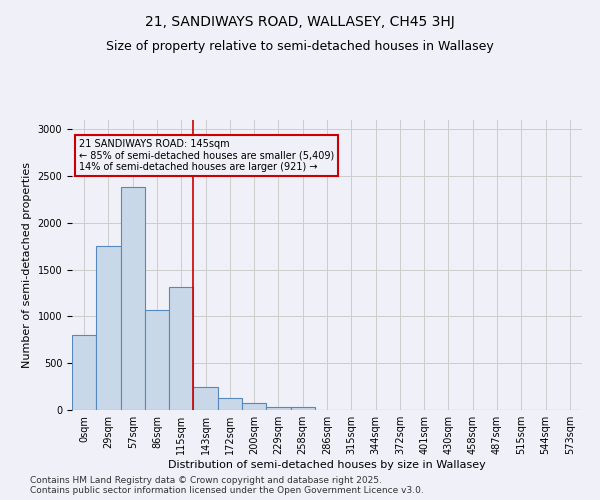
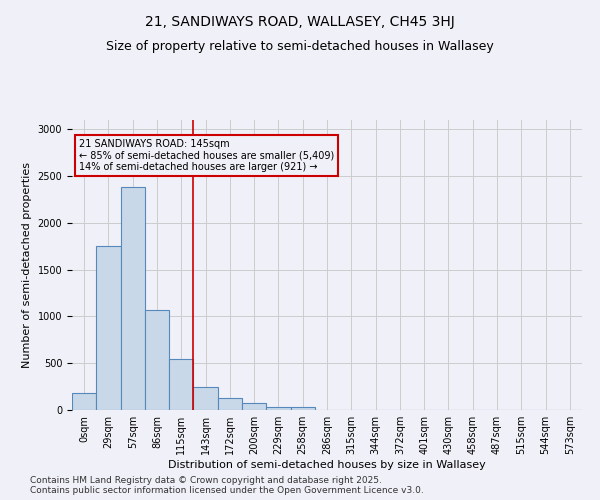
0sqm: 800 -> 180
115sqm: 1320 -> 540
